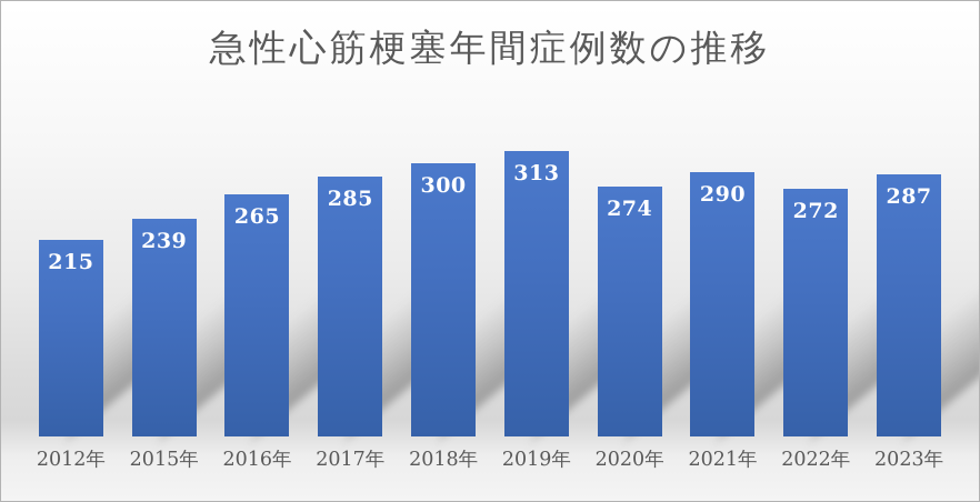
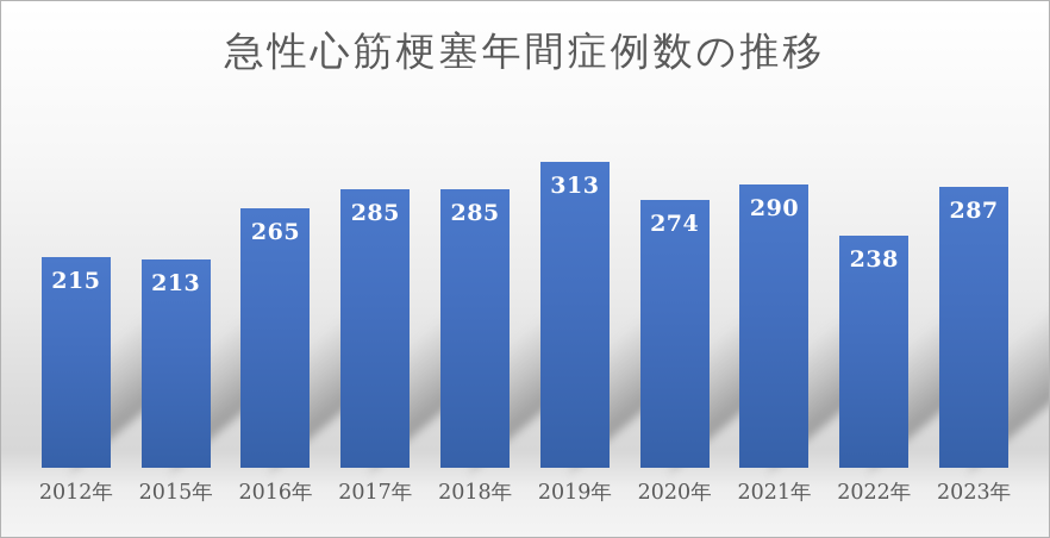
2015年: 239 -> 213
2018年: 300 -> 285
2022年: 272 -> 238
